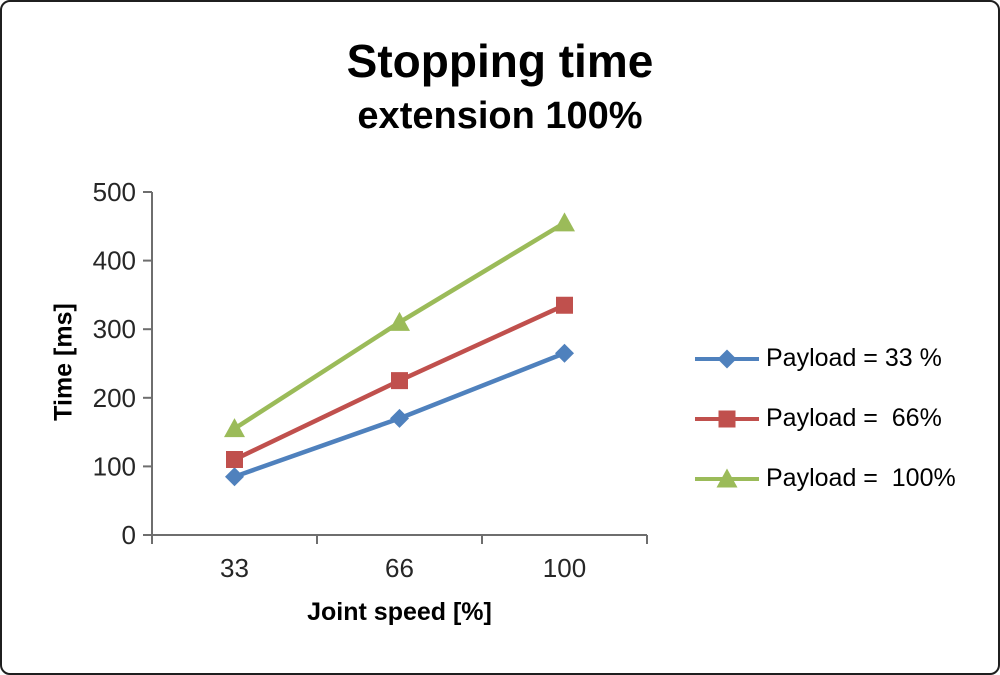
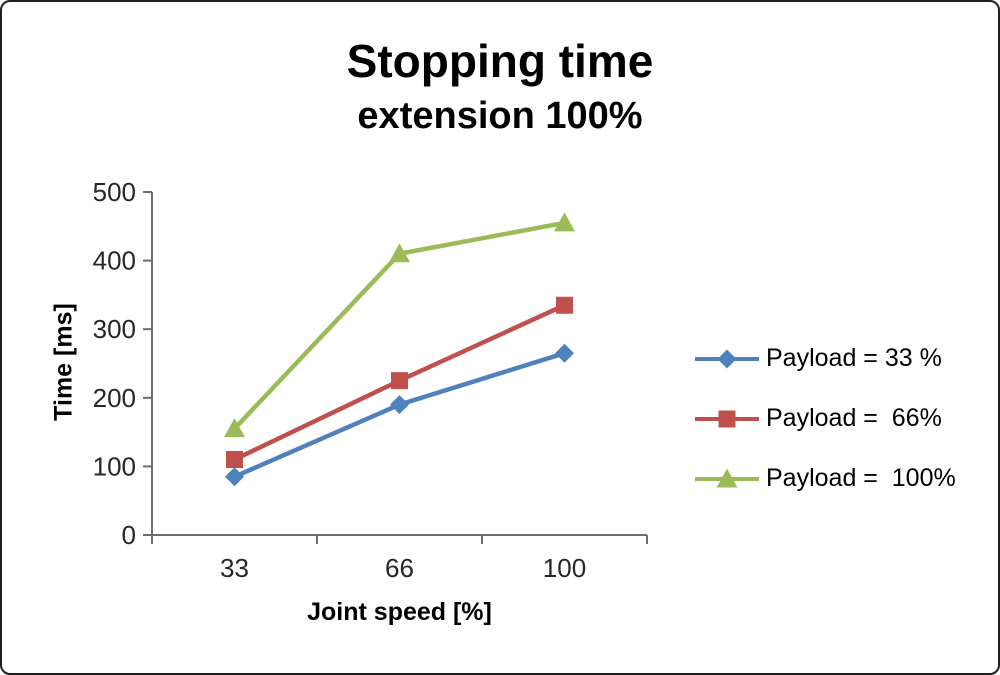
Payload = 33 %/66: 170 -> 190
Payload = 100%/66: 310 -> 410
